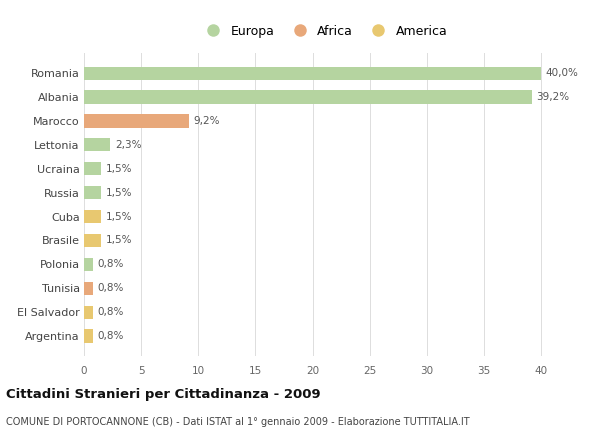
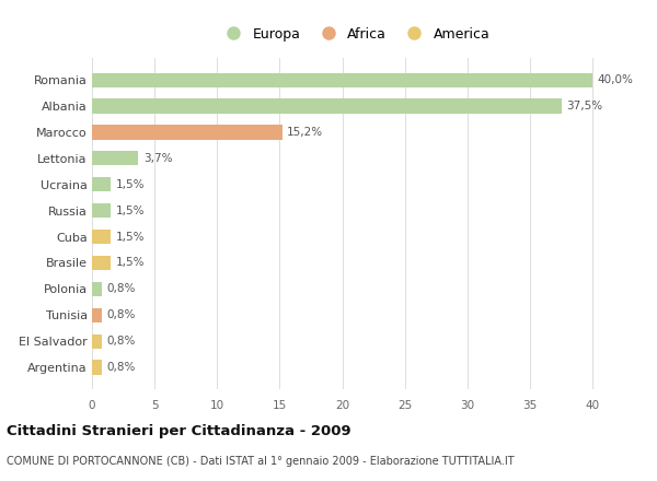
Albania: 39,2% -> 37,5%
Marocco: 9,2% -> 15,2%
Lettonia: 2,3% -> 3,7%
